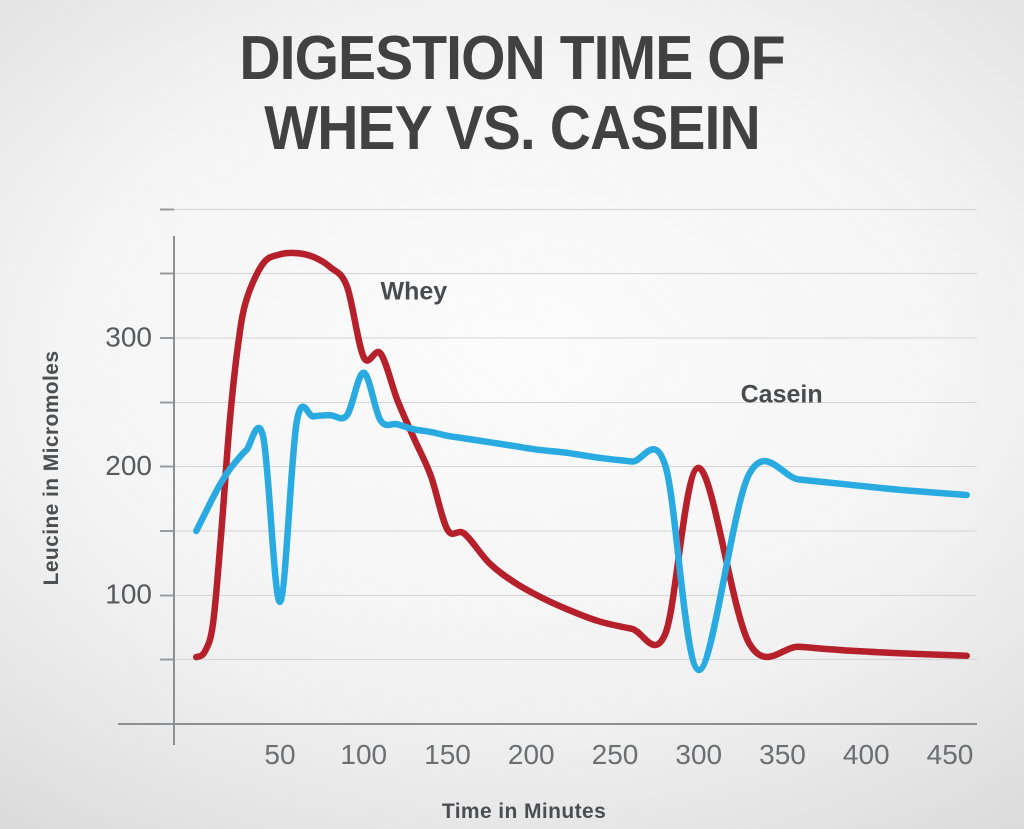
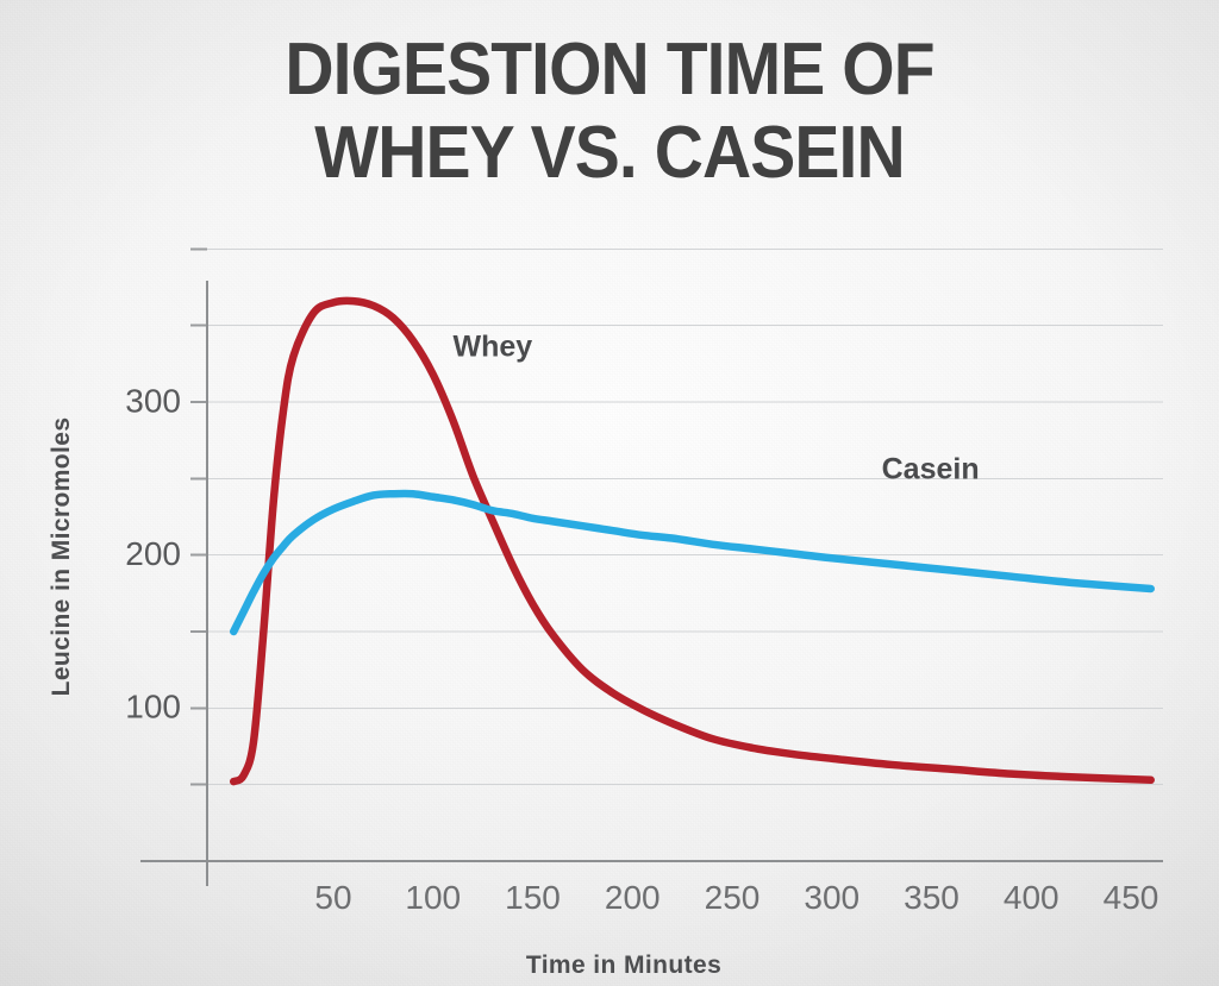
Casein/50: 95 -> 230
Whey/100: 285 -> 318
Casein/100: 273 -> 238
Whey/150: 151 -> 168
Whey/300: 199 -> 67
Casein/300: 42 -> 198
